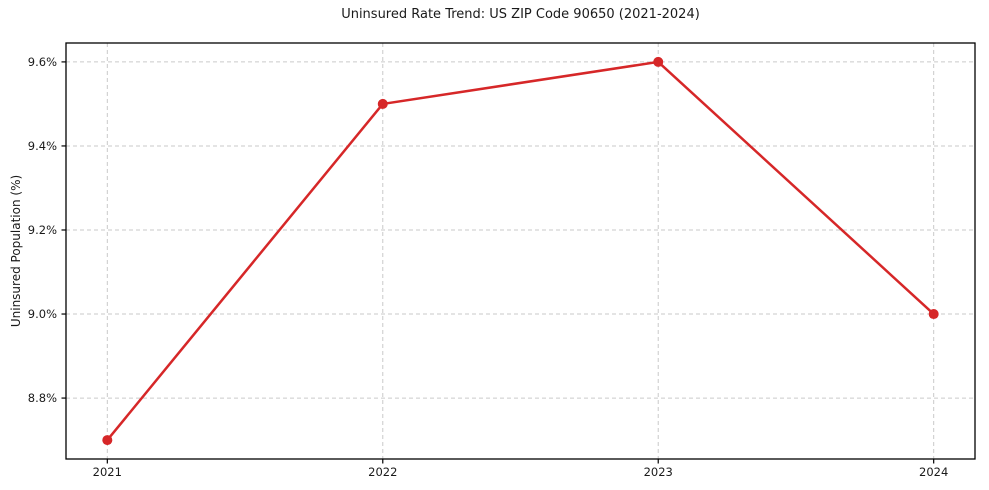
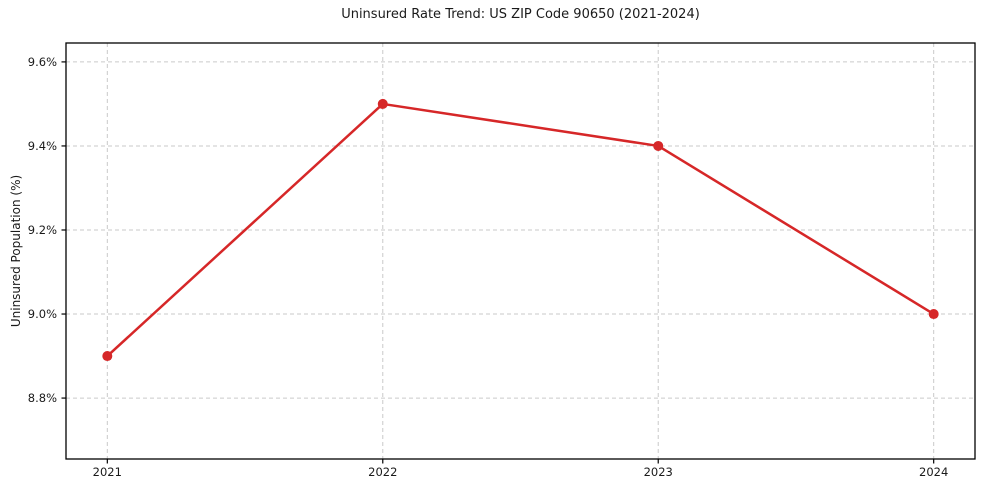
2021: 8.7% -> 8.9%
2023: 9.6% -> 9.4%
